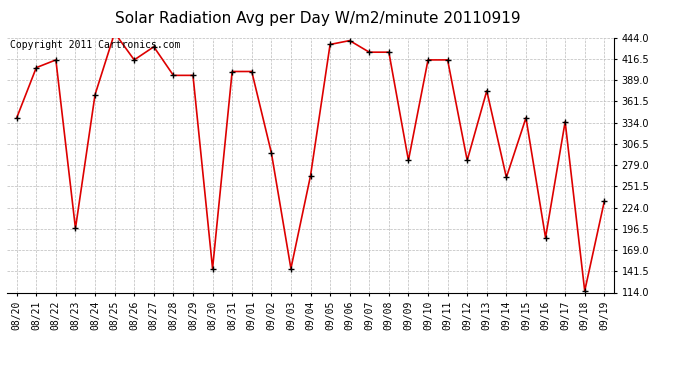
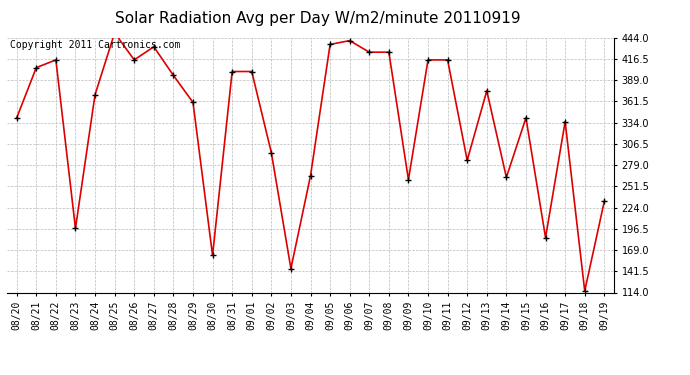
08/29: 395 -> 360
08/30: 145 -> 162
09/09: 285 -> 260
